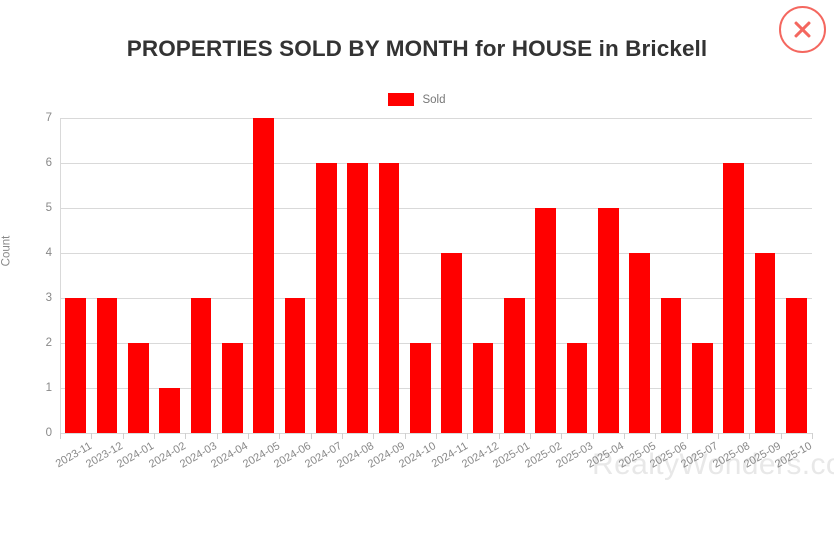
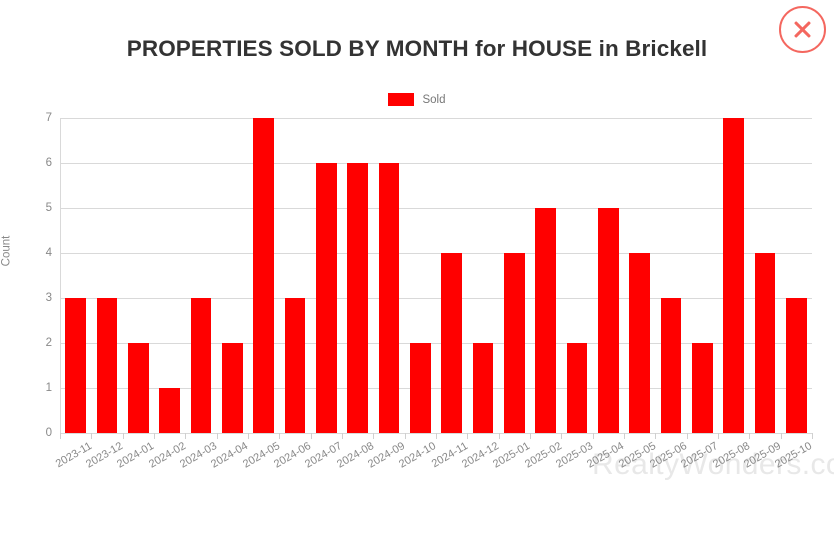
2025-01: 3 -> 4
2025-08: 6 -> 7
